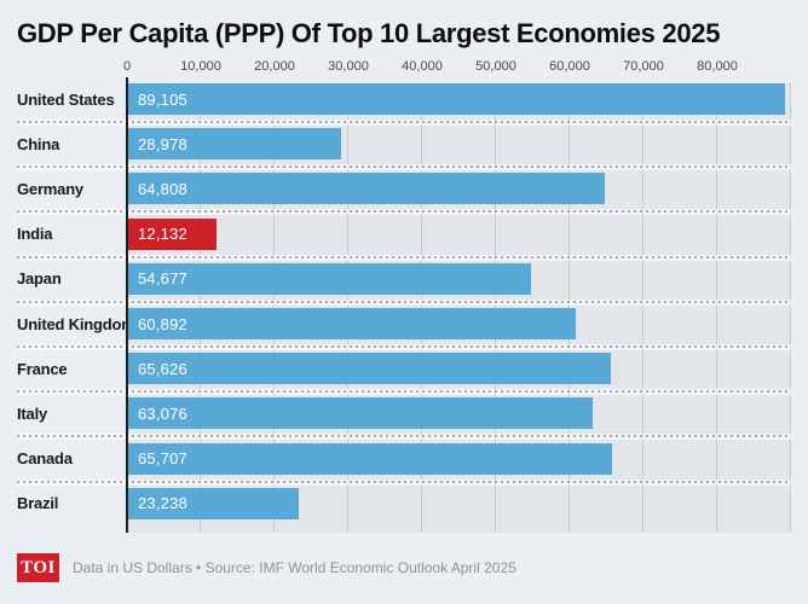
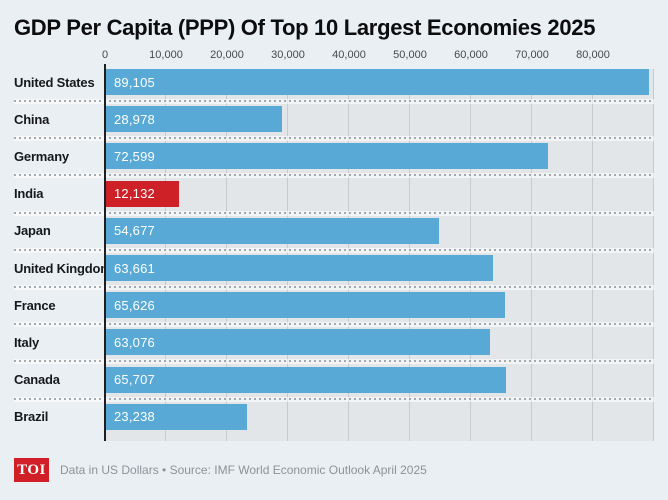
Germany: 64,808 -> 72,599
United Kingdom: 60,892 -> 63,661
